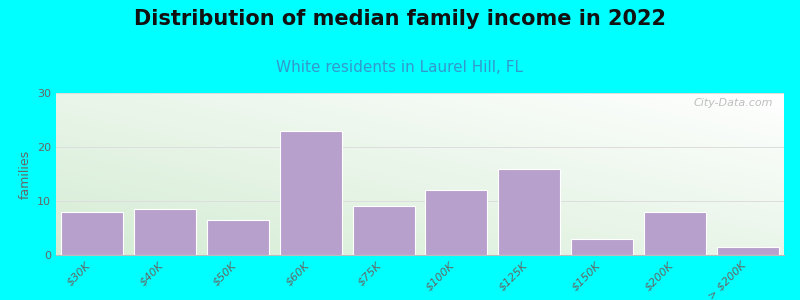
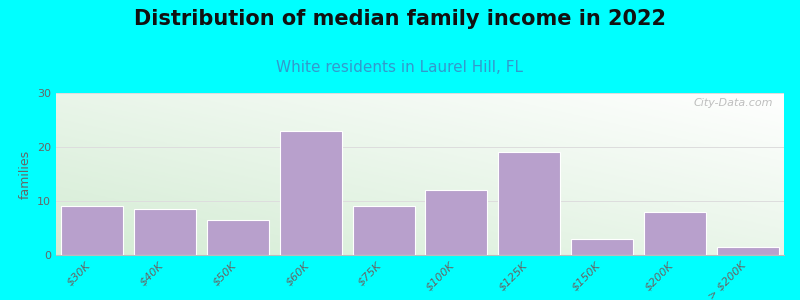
$30K: 8.0 -> 9.0
$125K: 16.0 -> 19.0
